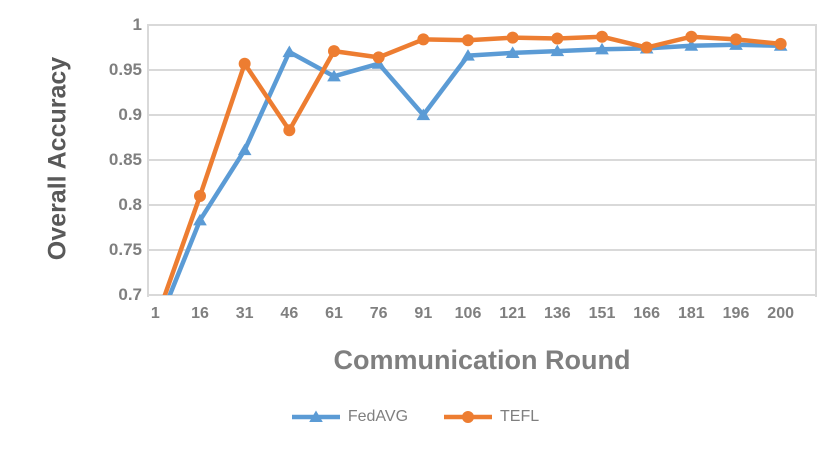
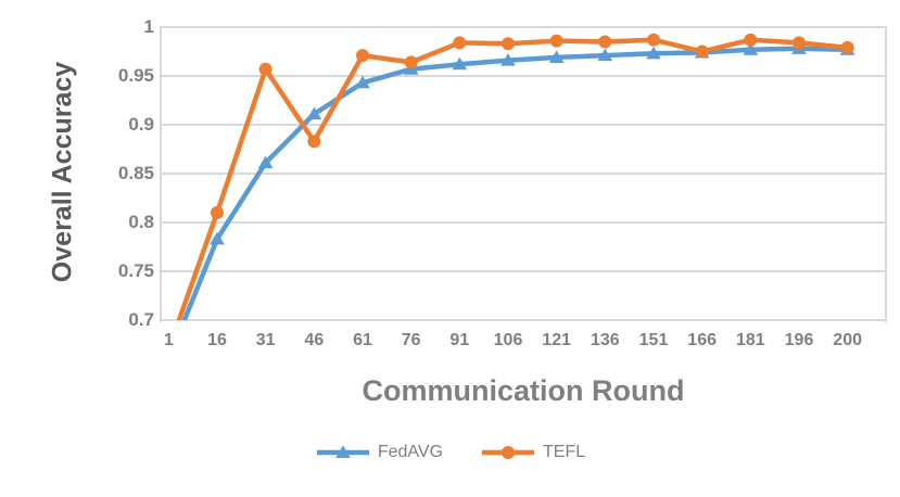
FedAVG/46: 0.97 -> 0.91
FedAVG/91: 0.90 -> 0.96
